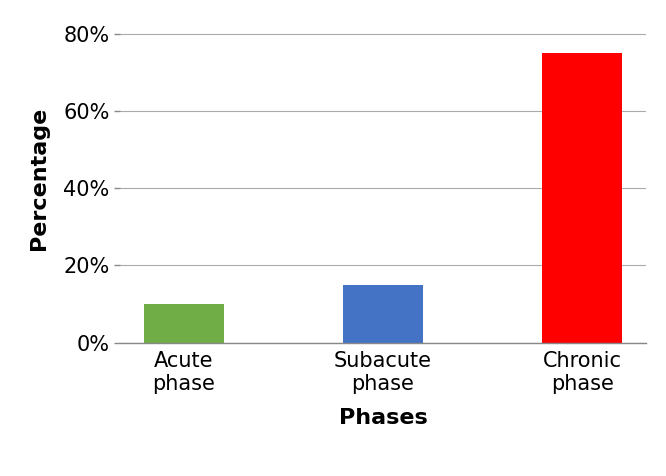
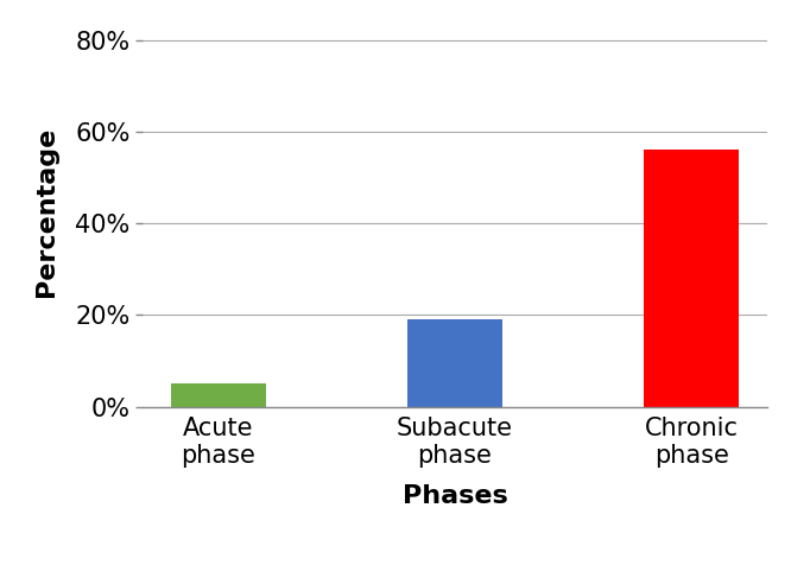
Acute phase: 10% -> 5%
Subacute phase: 15% -> 19%
Chronic phase: 75% -> 56%
